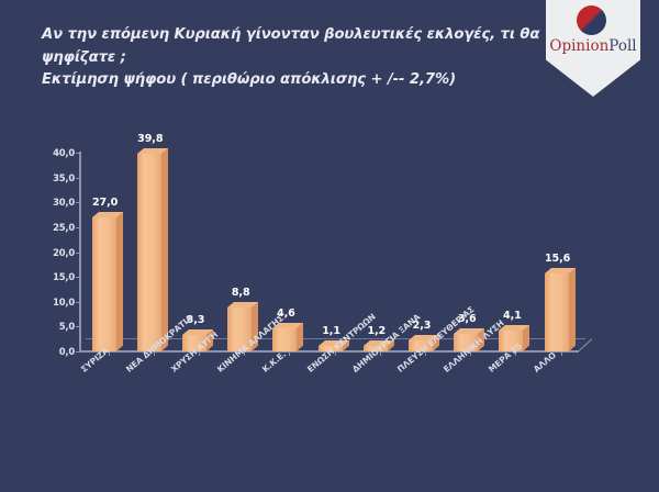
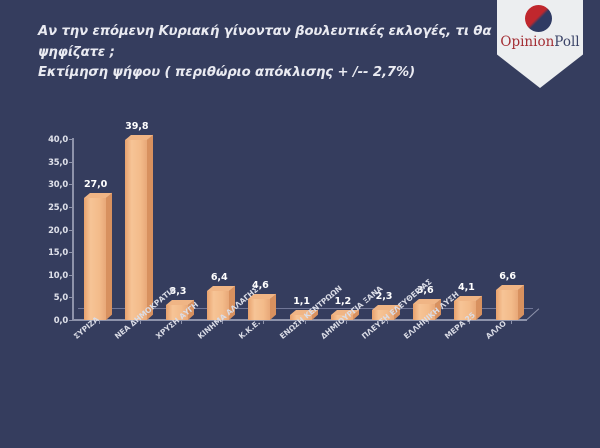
ΚΙΝΗΜΑ ΑΛΛΑΓΗΣ: 8,8 -> 6,4
ΑΛΛΟ: 15,6 -> 6,6
